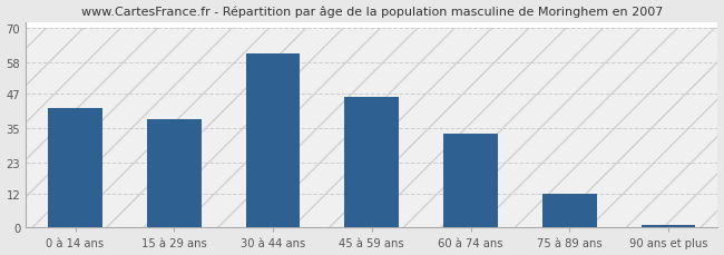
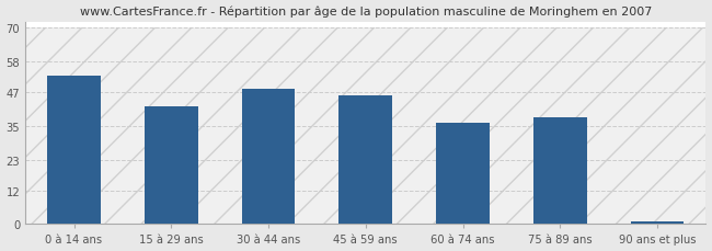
0 à 14 ans: 42 -> 53
15 à 29 ans: 38 -> 42
30 à 44 ans: 61 -> 48
60 à 74 ans: 33 -> 36
75 à 89 ans: 12 -> 38
